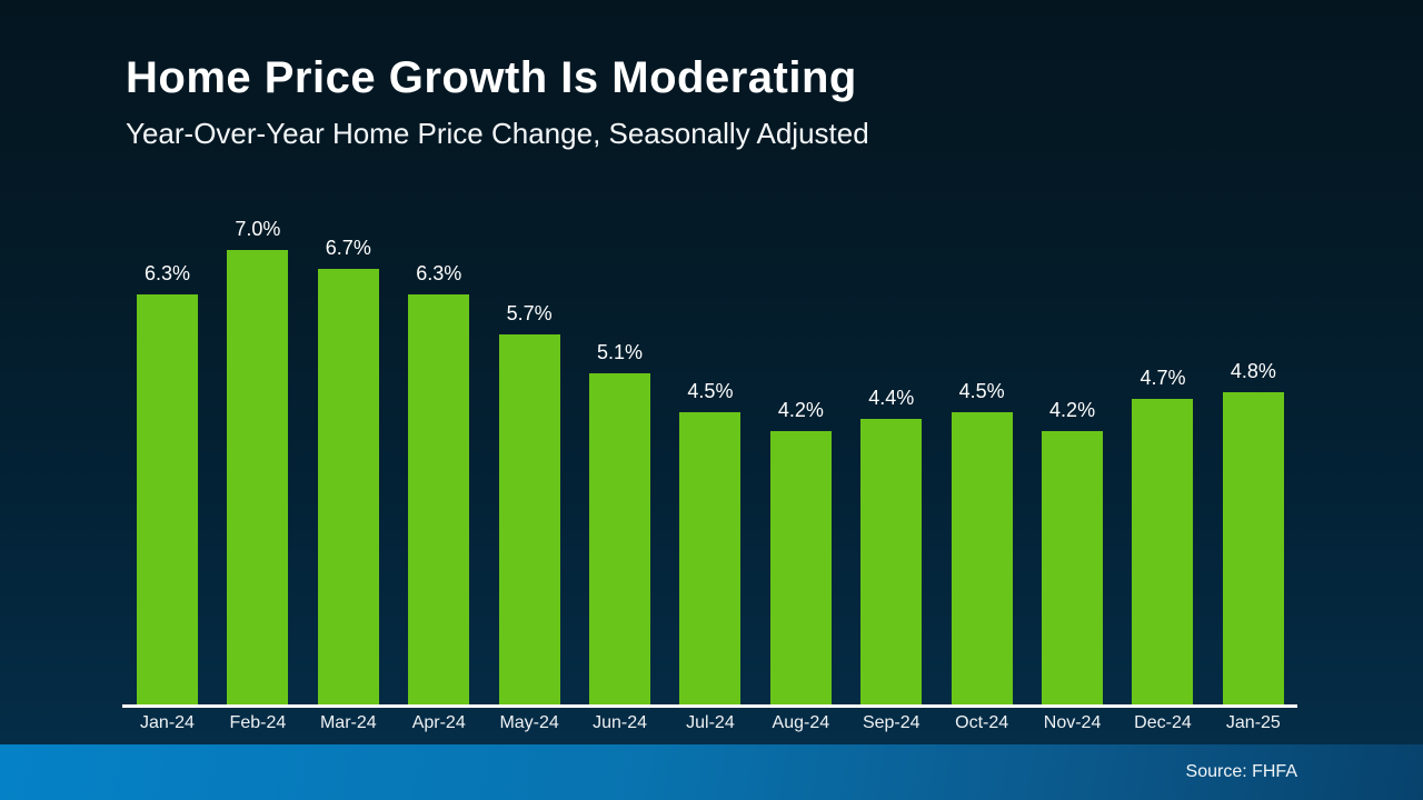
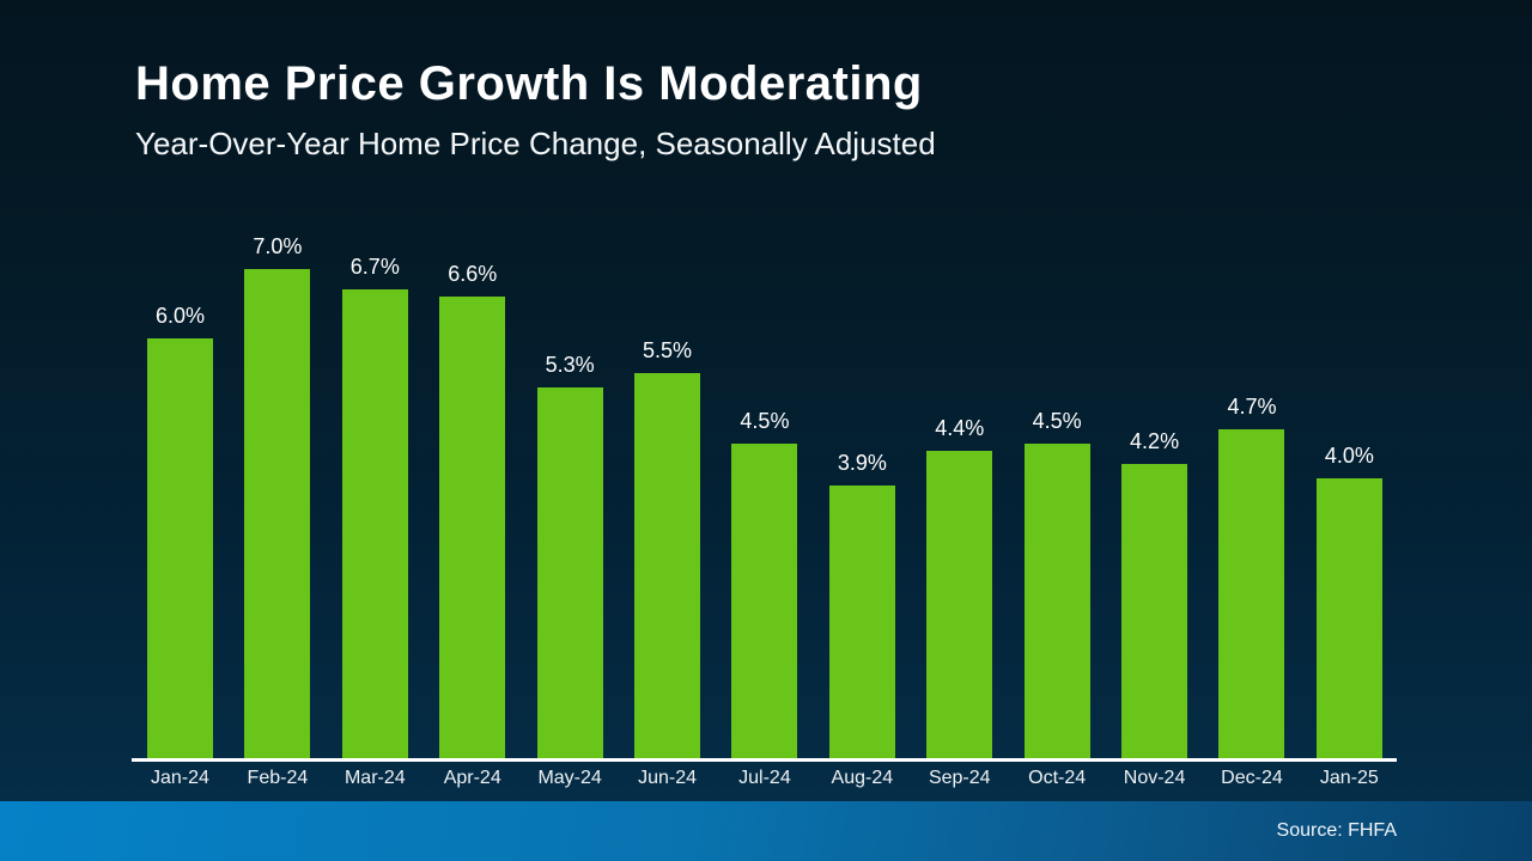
Jan-24: 6.3% -> 6.0%
Apr-24: 6.3% -> 6.6%
May-24: 5.7% -> 5.3%
Jun-24: 5.1% -> 5.5%
Aug-24: 4.2% -> 3.9%
Jan-25: 4.8% -> 4.0%
